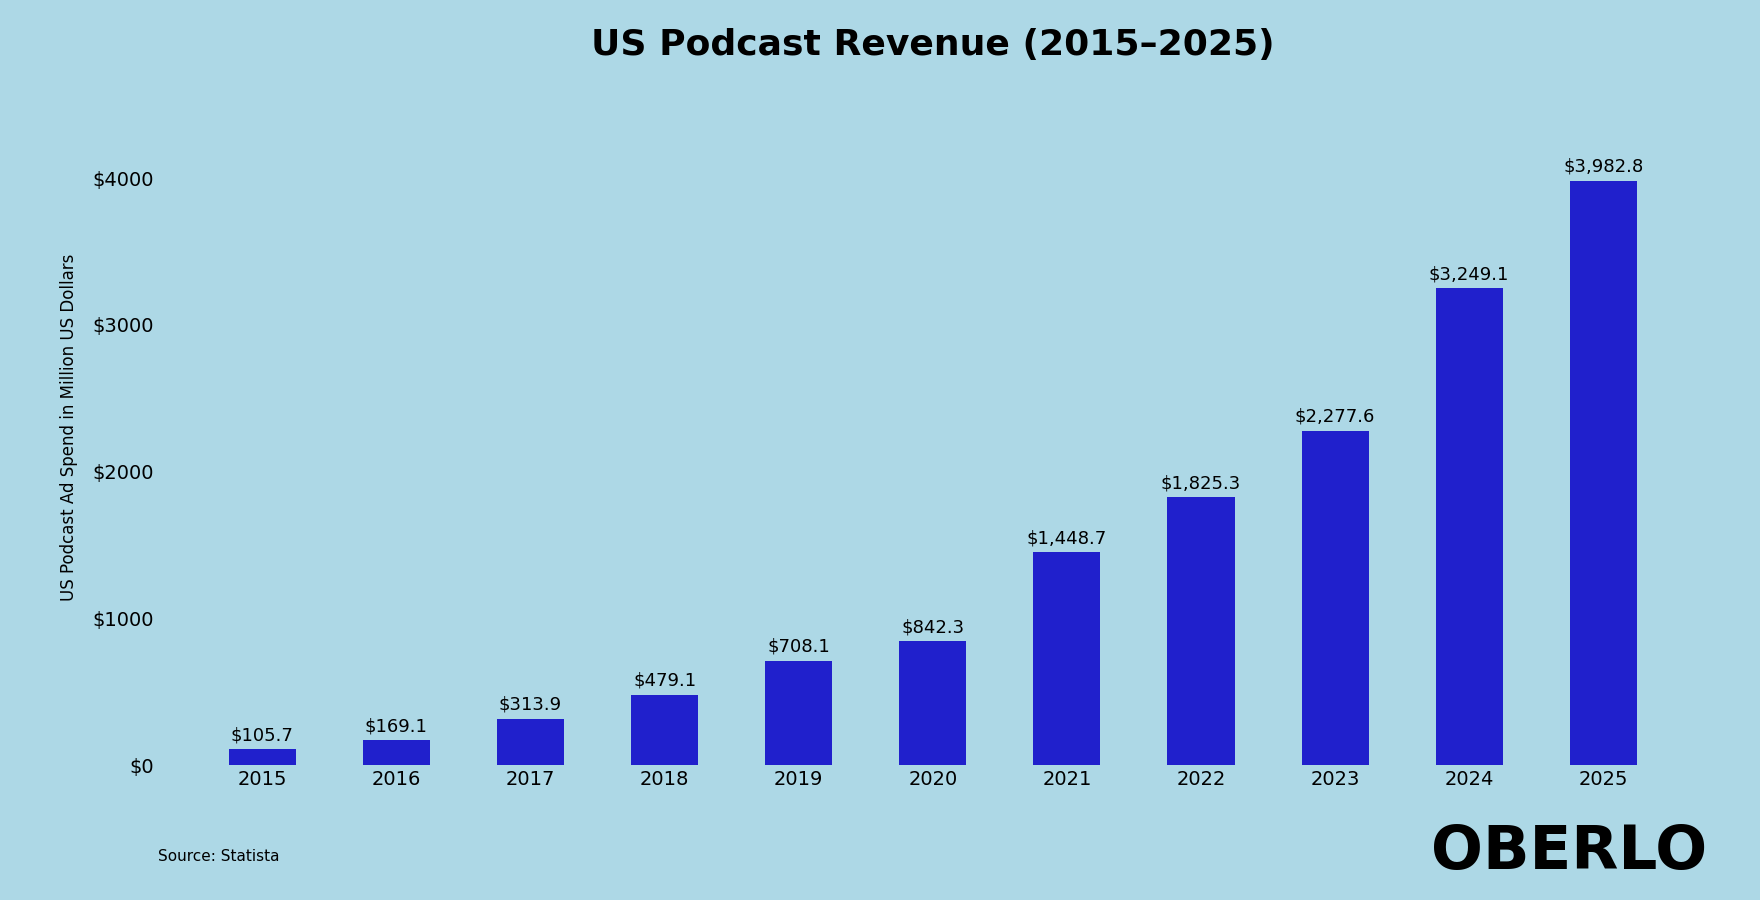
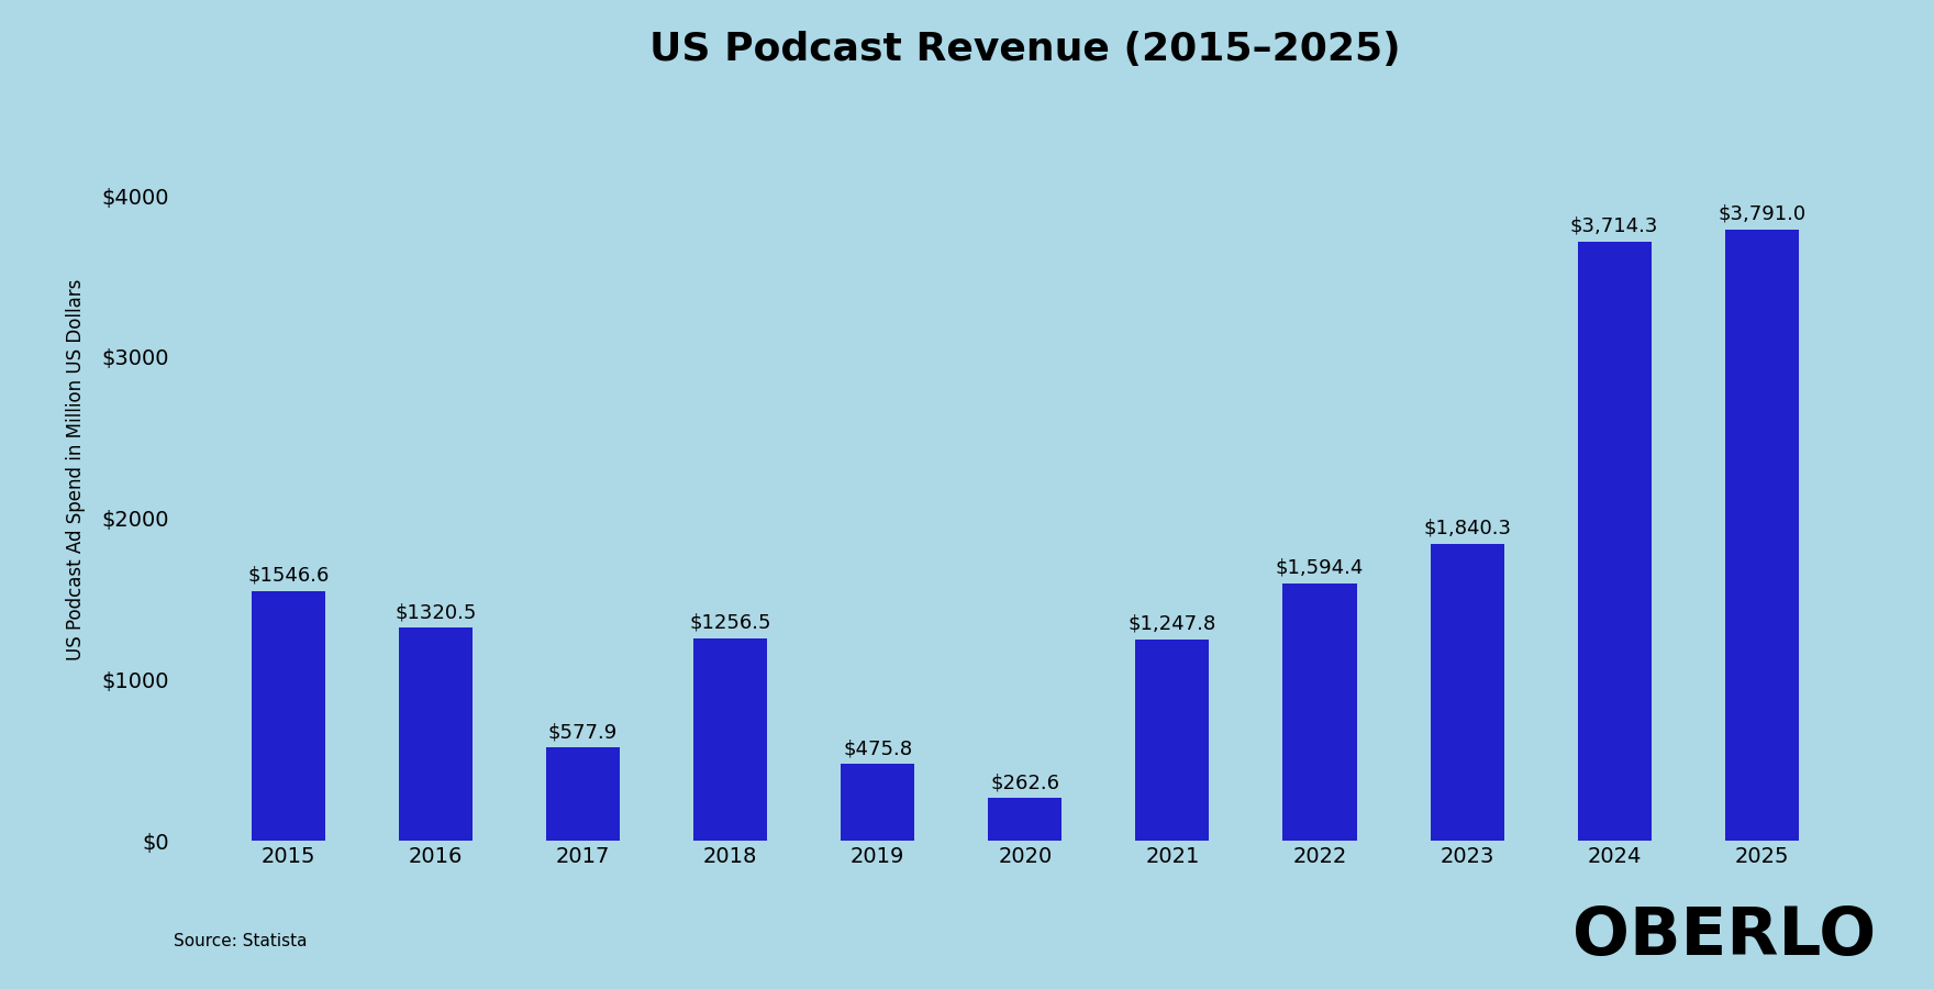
2015: $105.7 -> $1546.6
2016: $169.1 -> $1320.5
2017: $313.9 -> $577.9
2018: $479.1 -> $1256.5
2019: $708.1 -> $475.8
2020: $842.3 -> $262.6
2021: $1,448.7 -> $1,247.8
2022: $1,825.3 -> $1,594.4
2023: $2,277.6 -> $1,840.3
2024: $3,249.1 -> $3,714.3
2025: $3,982.8 -> $3,791.0
